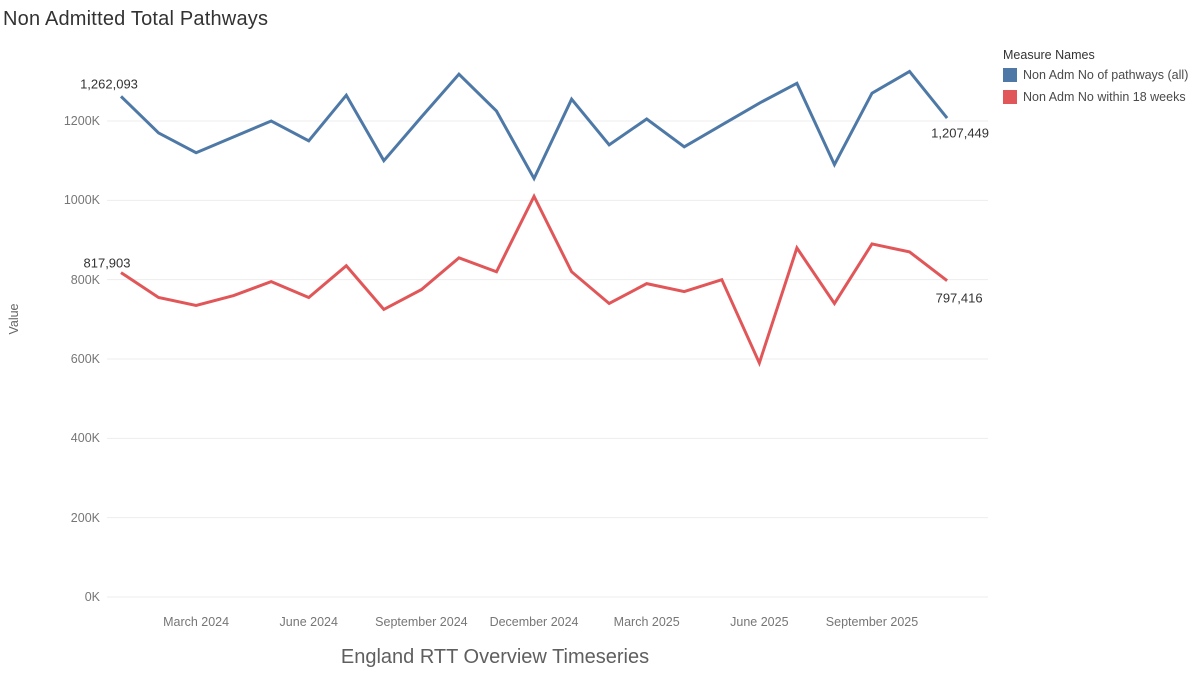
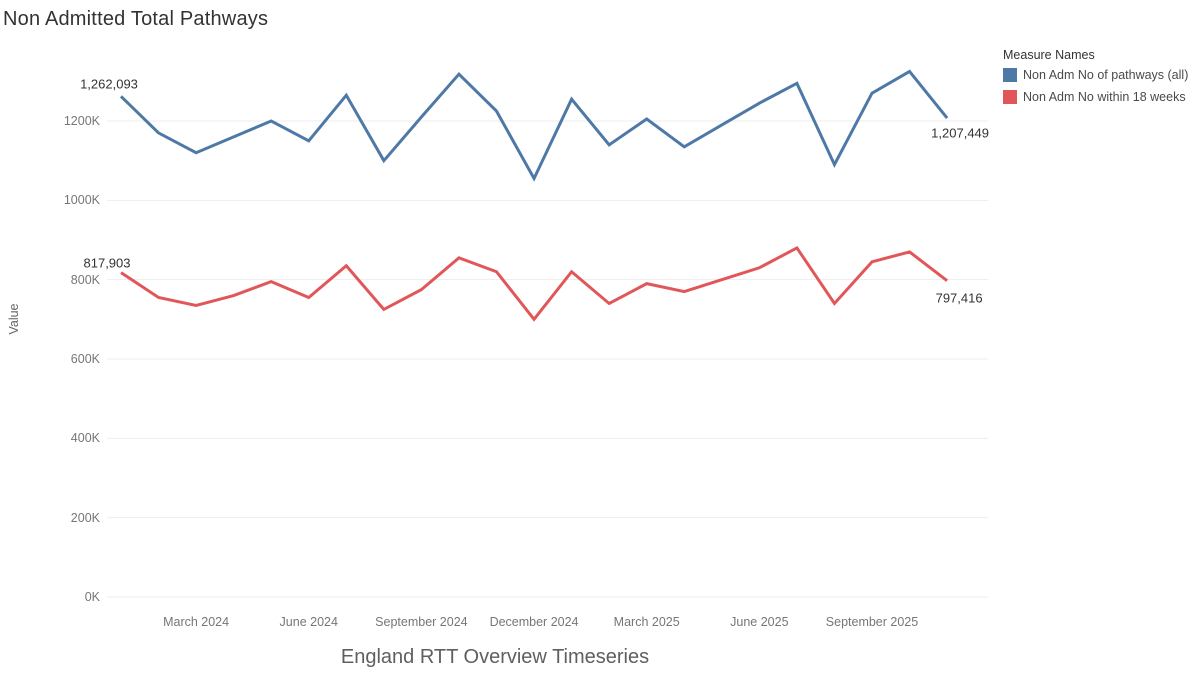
Non Adm No within 18 weeks/December 2024: 1010K -> 700K
Non Adm No within 18 weeks/June 2025: 590K -> 830K
Non Adm No within 18 weeks/September 2025: 890K -> 840K
